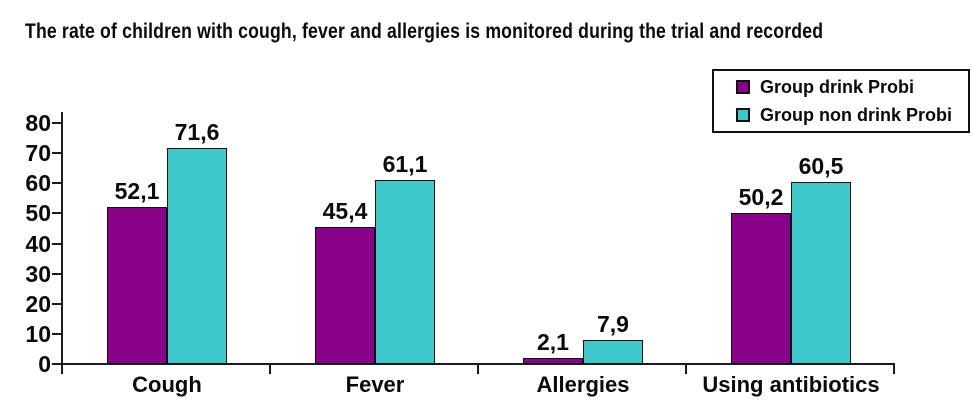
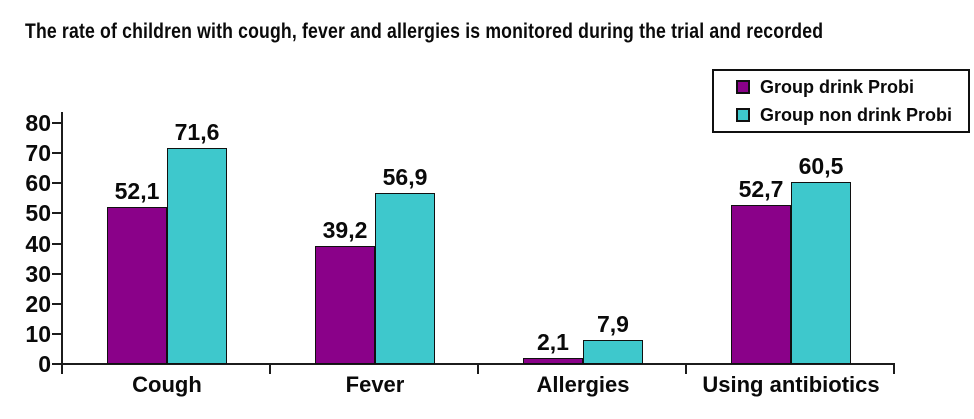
Group drink Probi/Fever: 45,4 -> 39,2
Group non drink Probi/Fever: 61,1 -> 56,9
Group drink Probi/Using antibiotics: 50,2 -> 52,7
